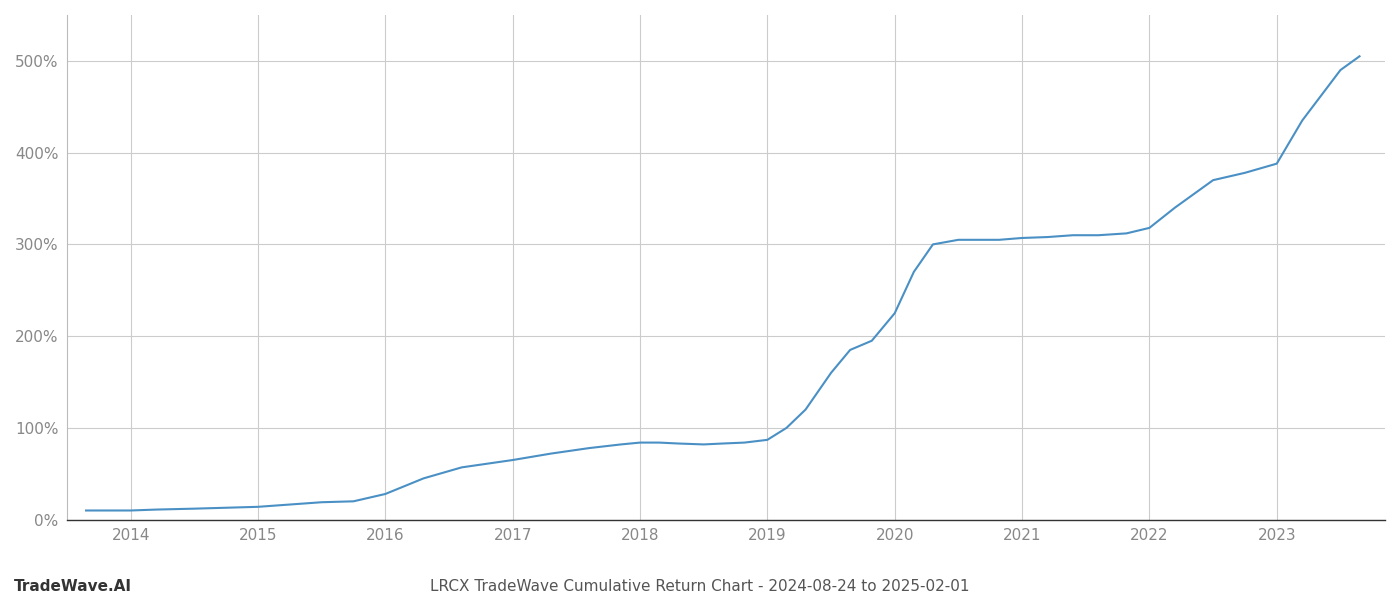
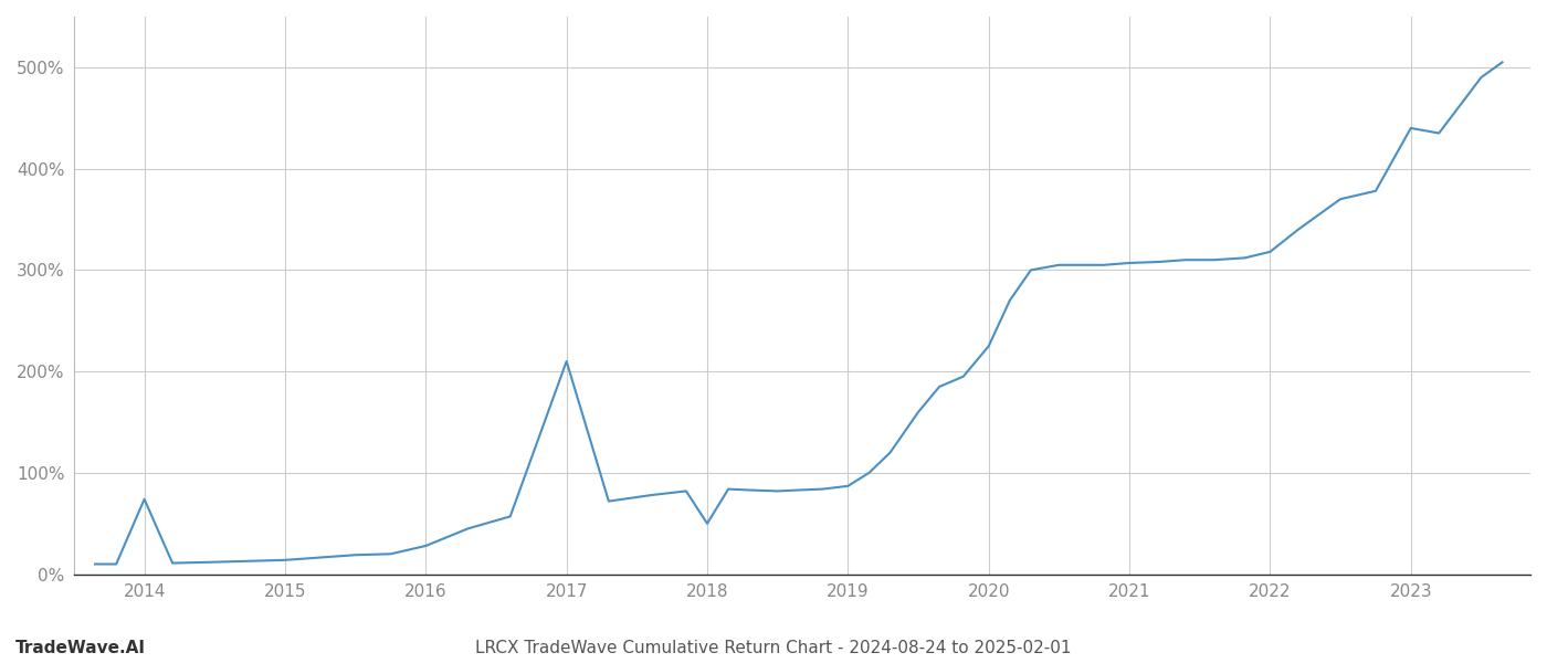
2014: 10% -> 74%
2017: 65% -> 210%
2018: 84% -> 50%
2023: 388% -> 440%
